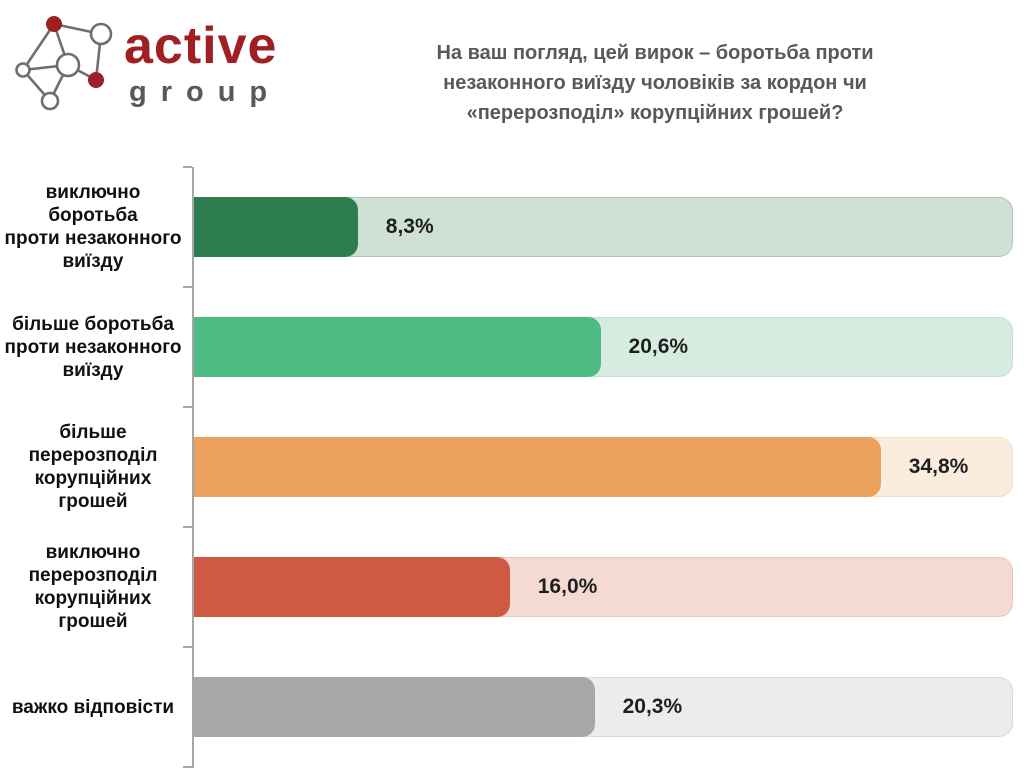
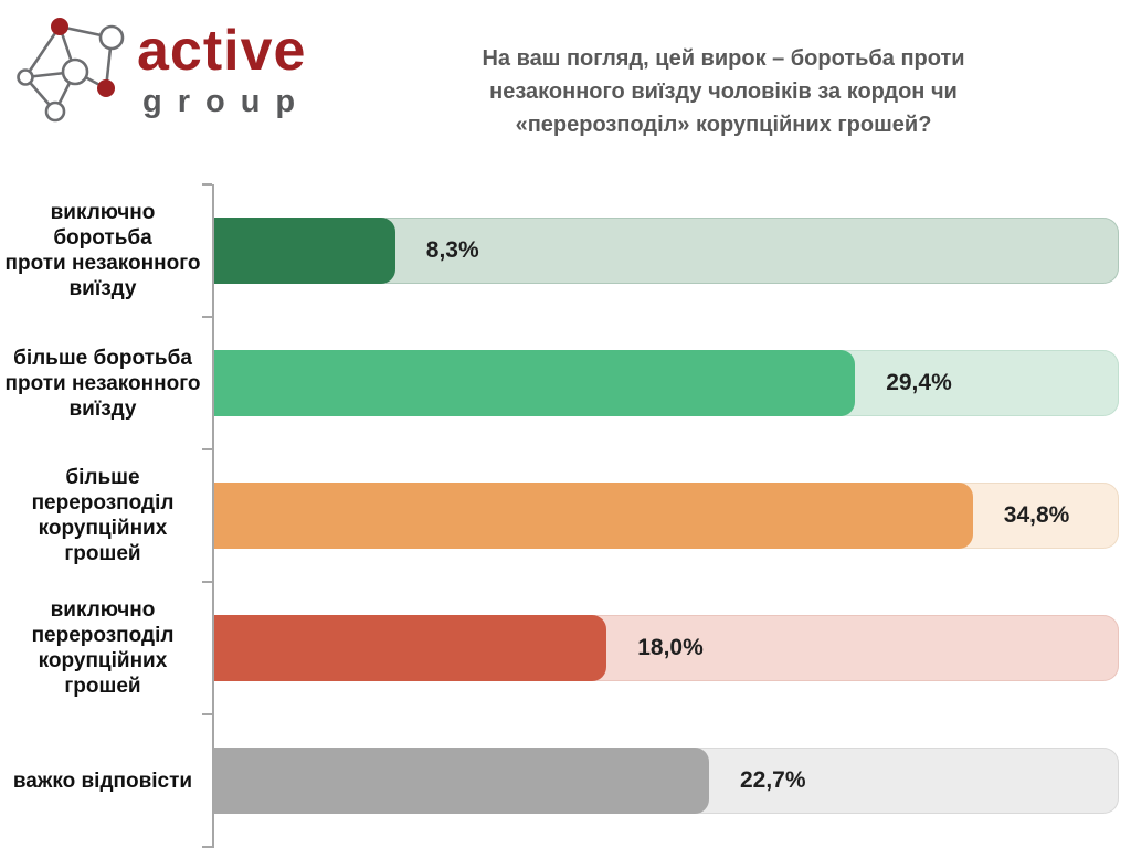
більше боротьба проти незаконного виїзду: 20,6% -> 29,4%
виключно перерозподіл корупційних грошей: 16,0% -> 18,0%
важко відповісти: 20,3% -> 22,7%
